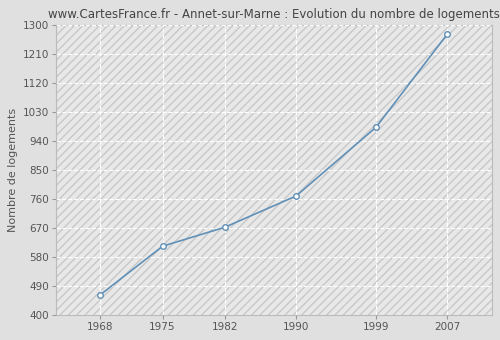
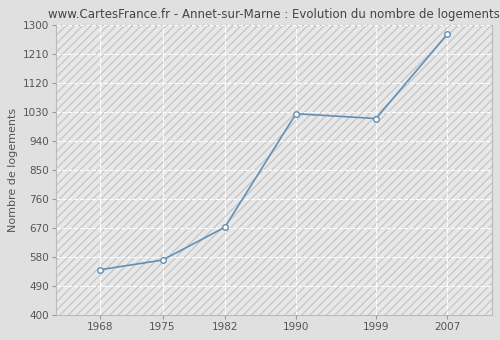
1968: 462 -> 540
1975: 613 -> 570
1990: 769 -> 1025
1999: 983 -> 1010
